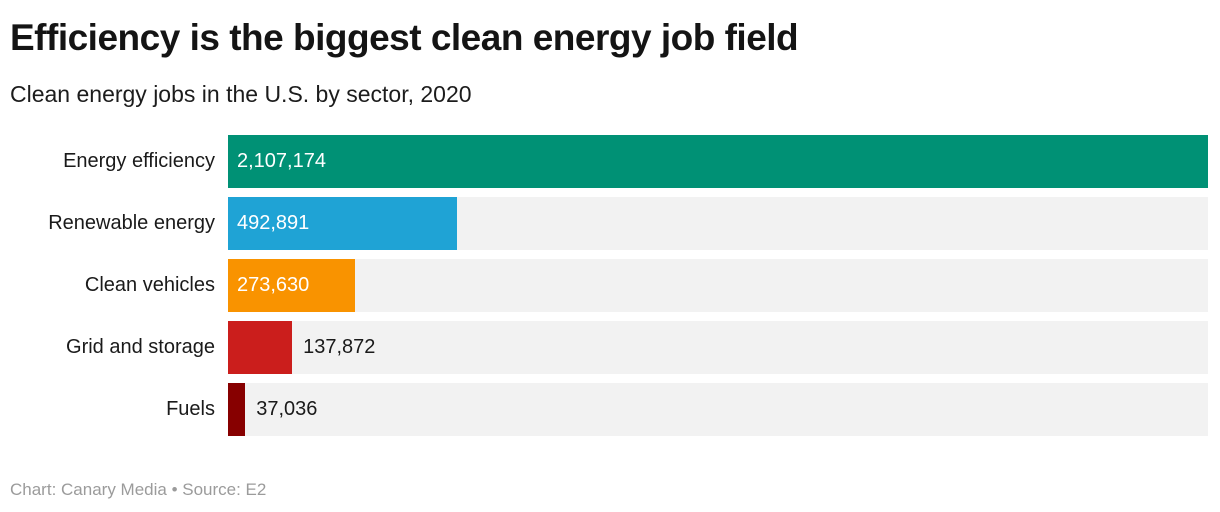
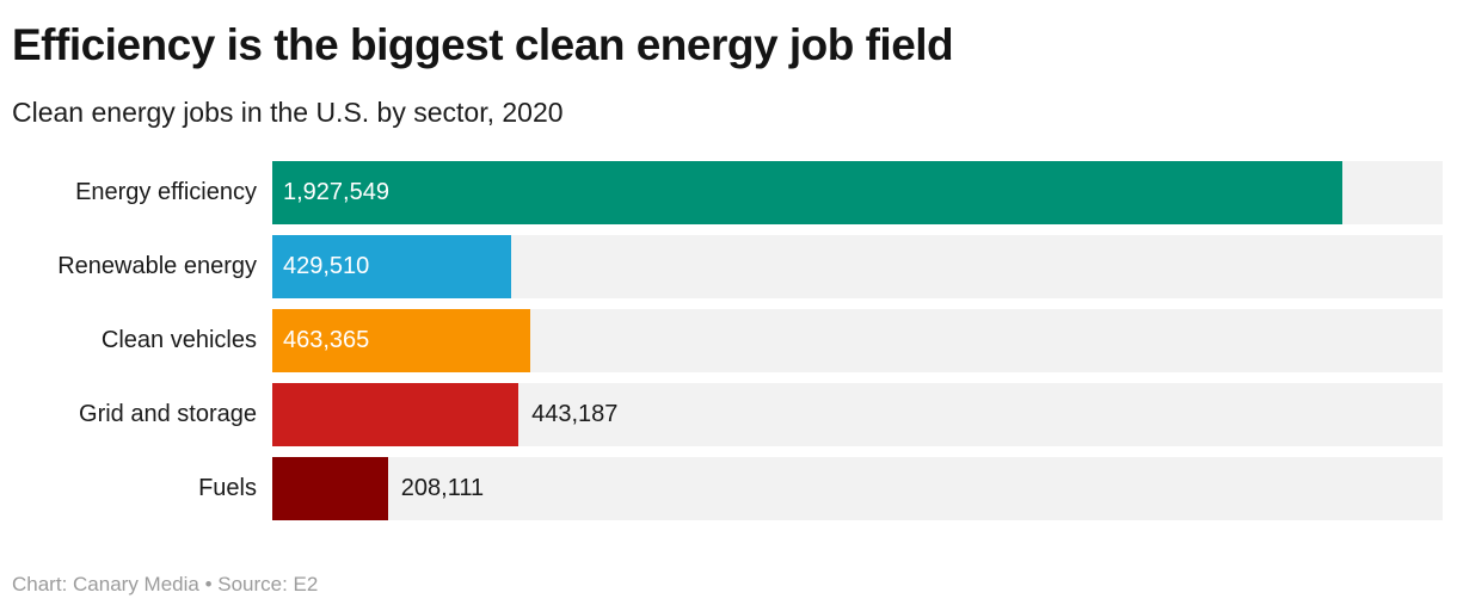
Energy efficiency: 2,107,174 -> 1,927,549
Renewable energy: 492,891 -> 429,510
Clean vehicles: 273,630 -> 463,365
Grid and storage: 137,872 -> 443,187
Fuels: 37,036 -> 208,111
